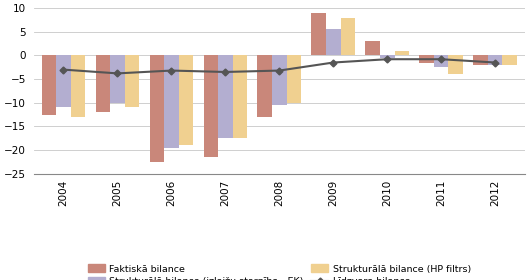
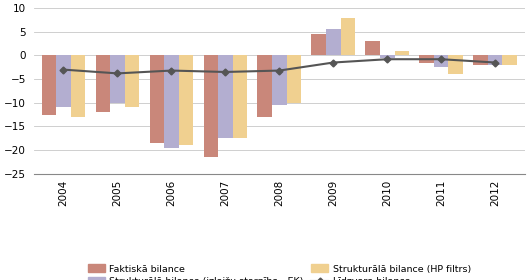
Faktiskā bilance/2006: -22.5 -> -18.5
Faktiskā bilance/2009: 9.0 -> 4.5
